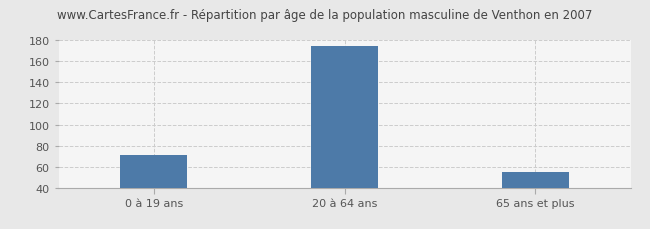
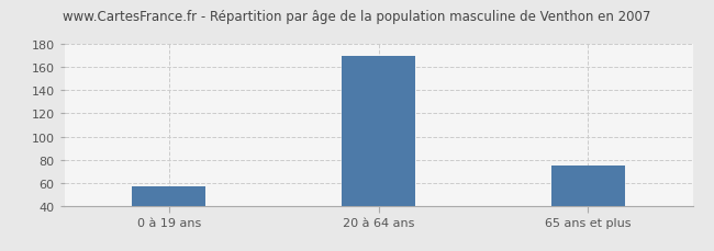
0 à 19 ans: 71 -> 57
20 à 64 ans: 175 -> 170
65 ans et plus: 55 -> 75
